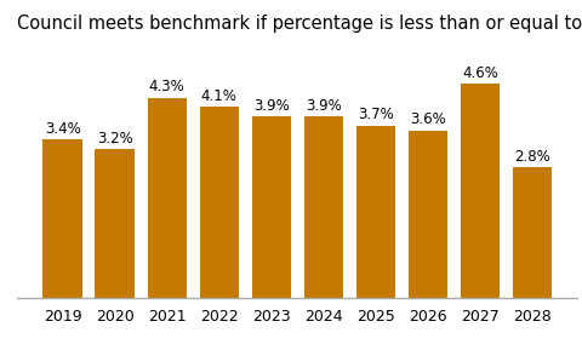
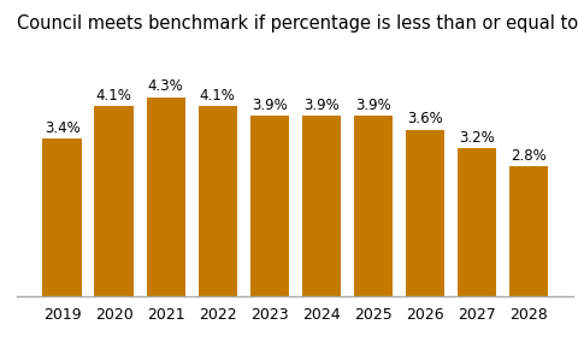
2020: 3.2% -> 4.1%
2025: 3.7% -> 3.9%
2027: 4.6% -> 3.2%
